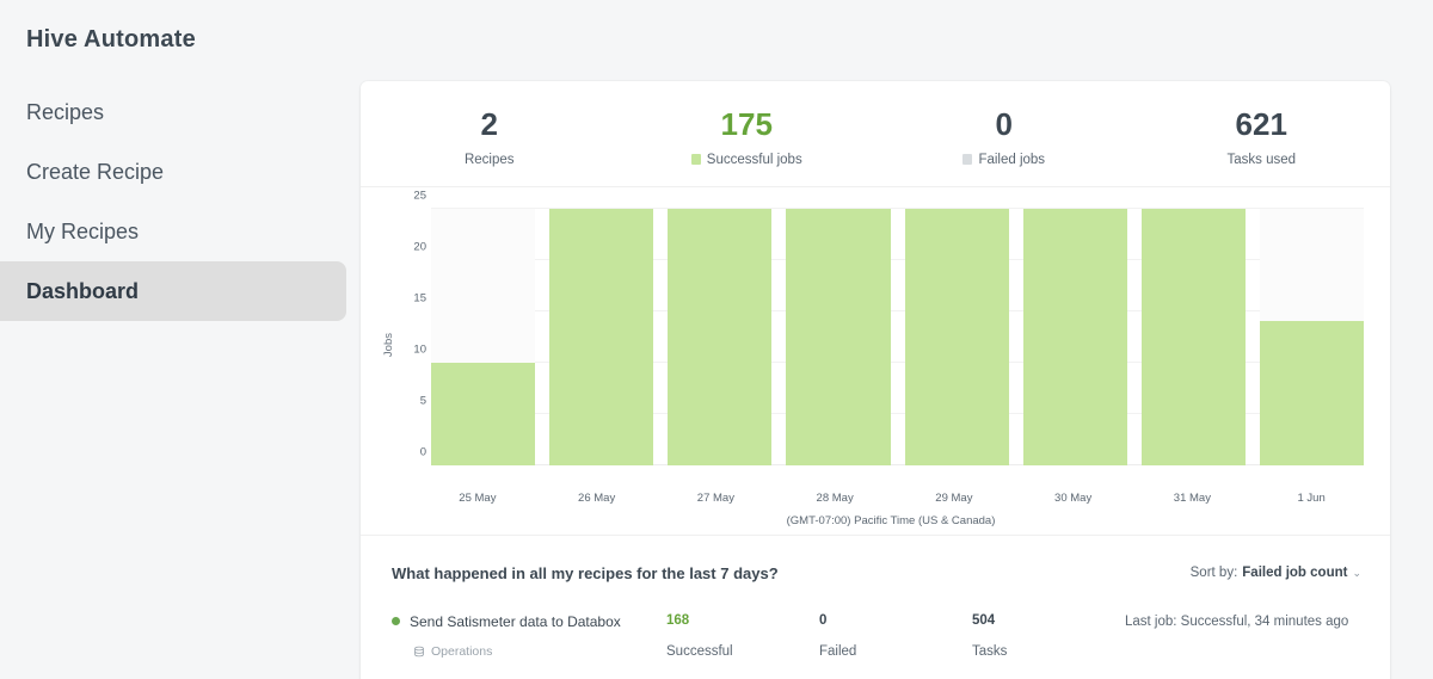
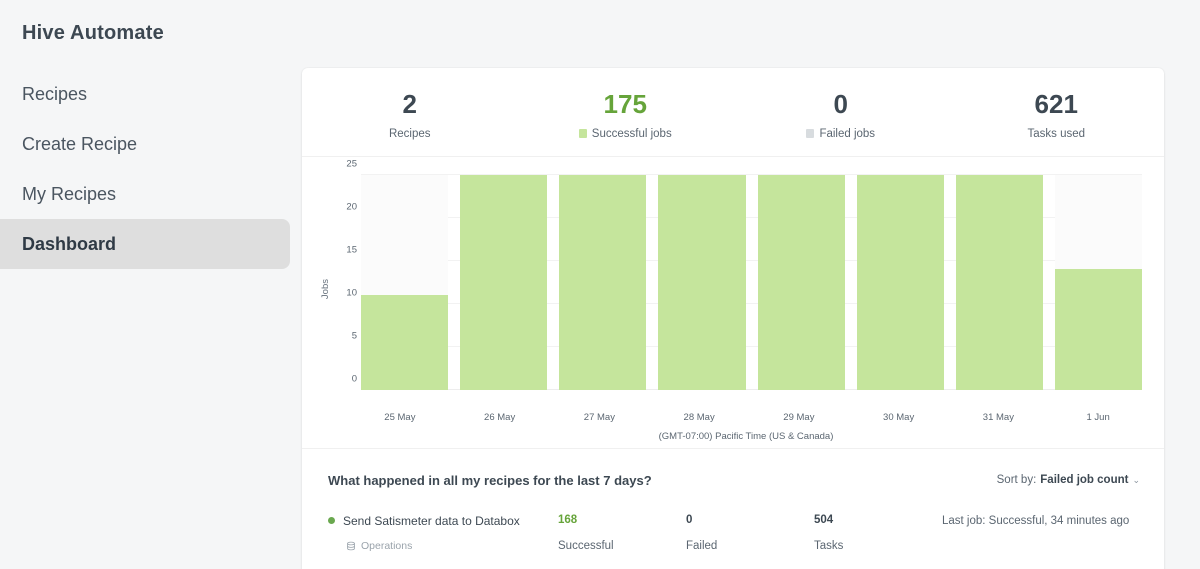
25 May: 10 -> 11
